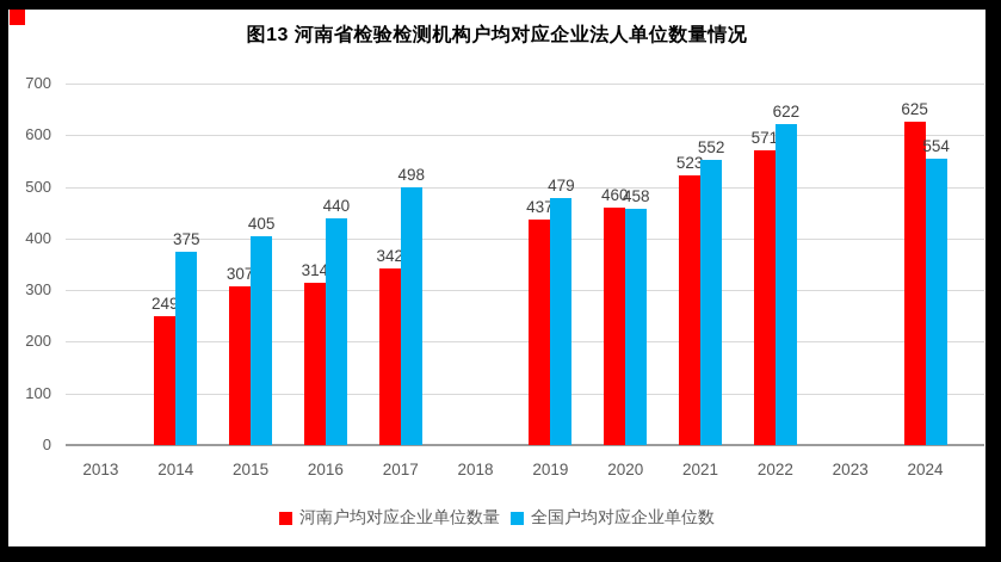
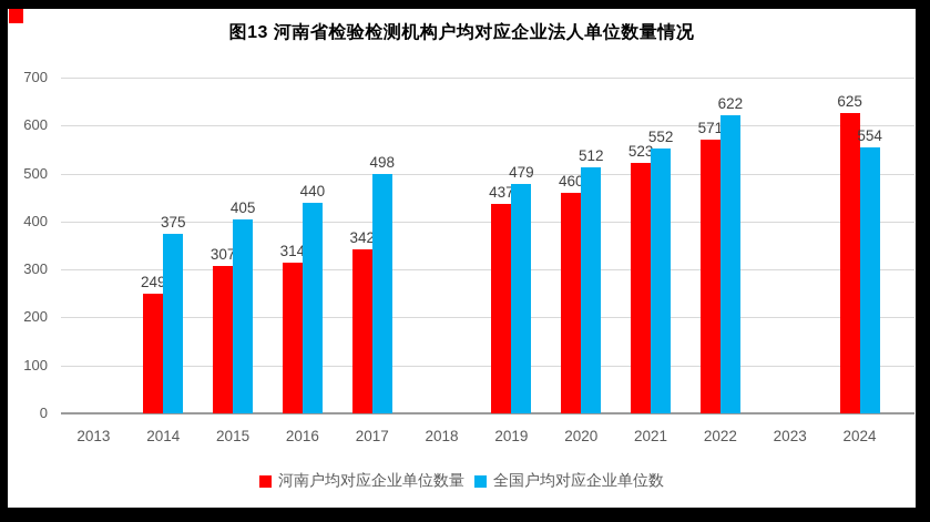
全国户均对应企业单位数/2020: 458 -> 512
